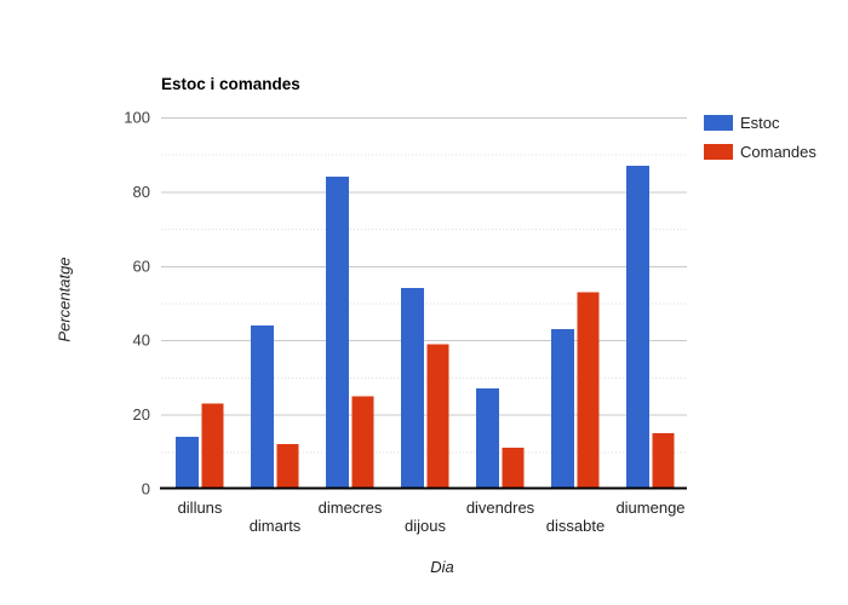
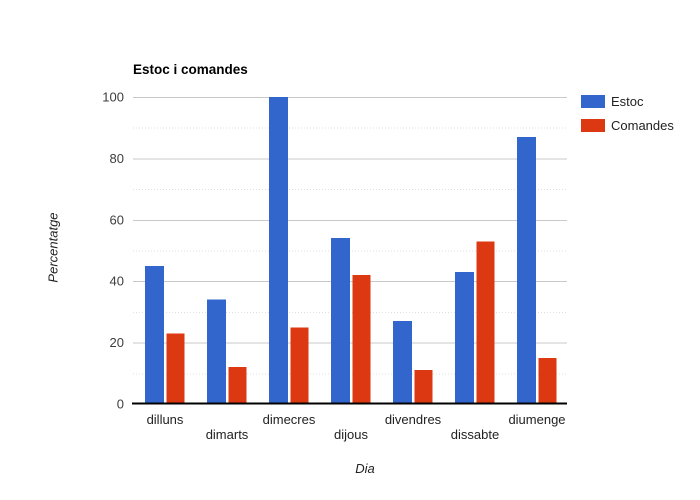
Estoc/dilluns: 14 -> 45
Estoc/dimarts: 44 -> 34
Estoc/dimecres: 84 -> 100
Comandes/dijous: 39 -> 42
